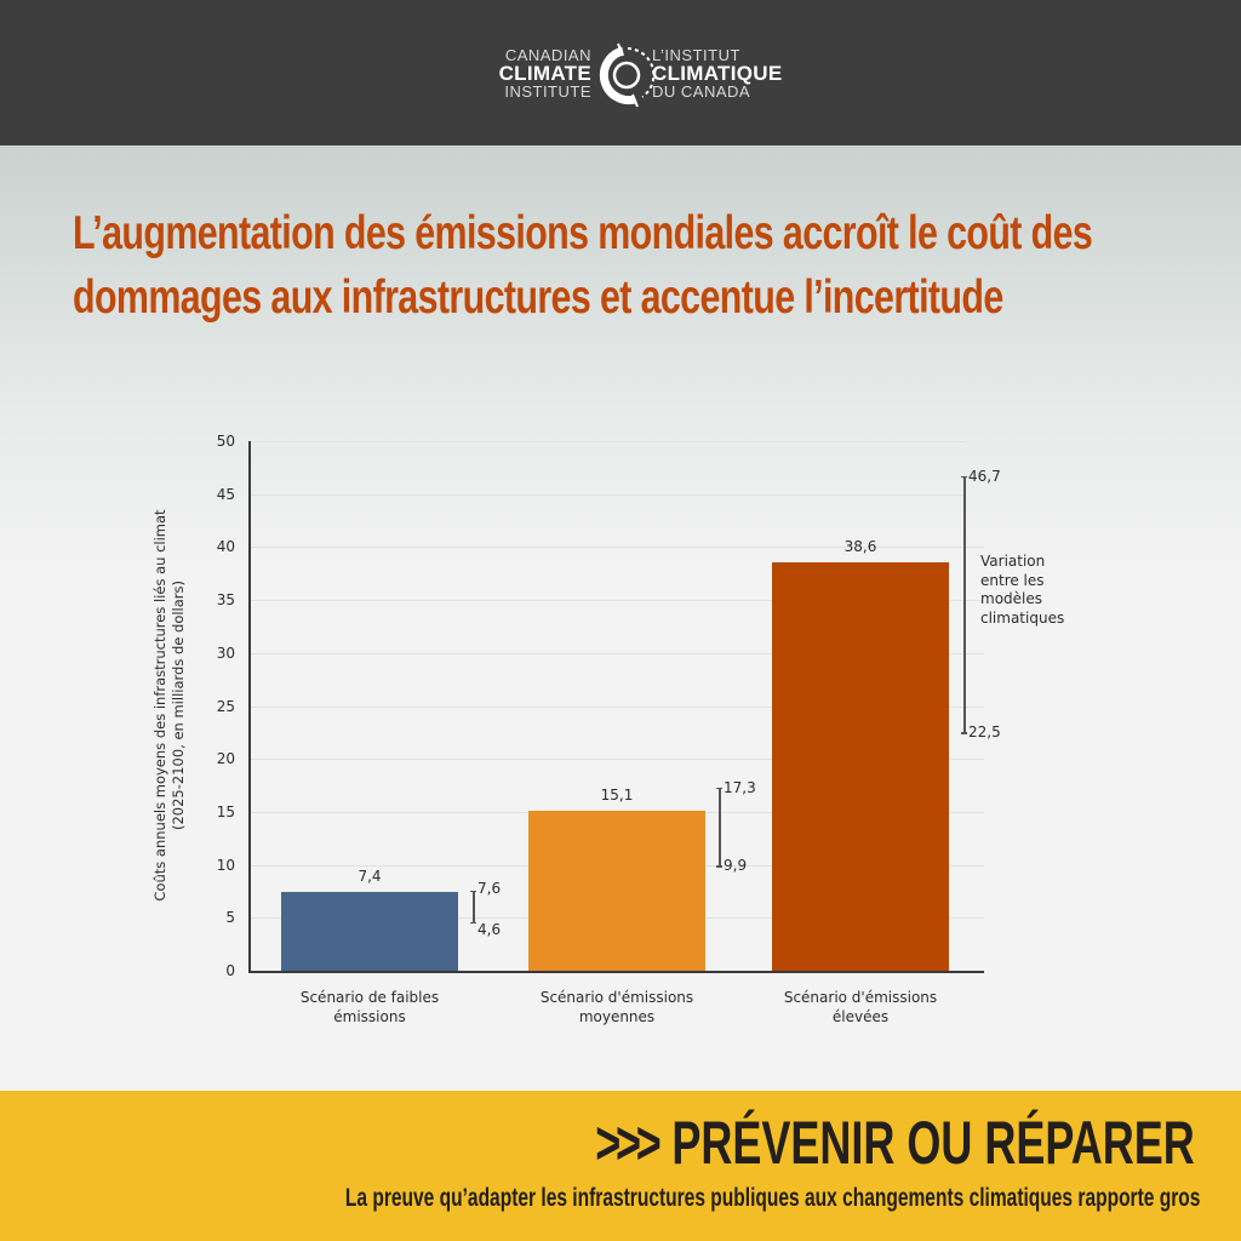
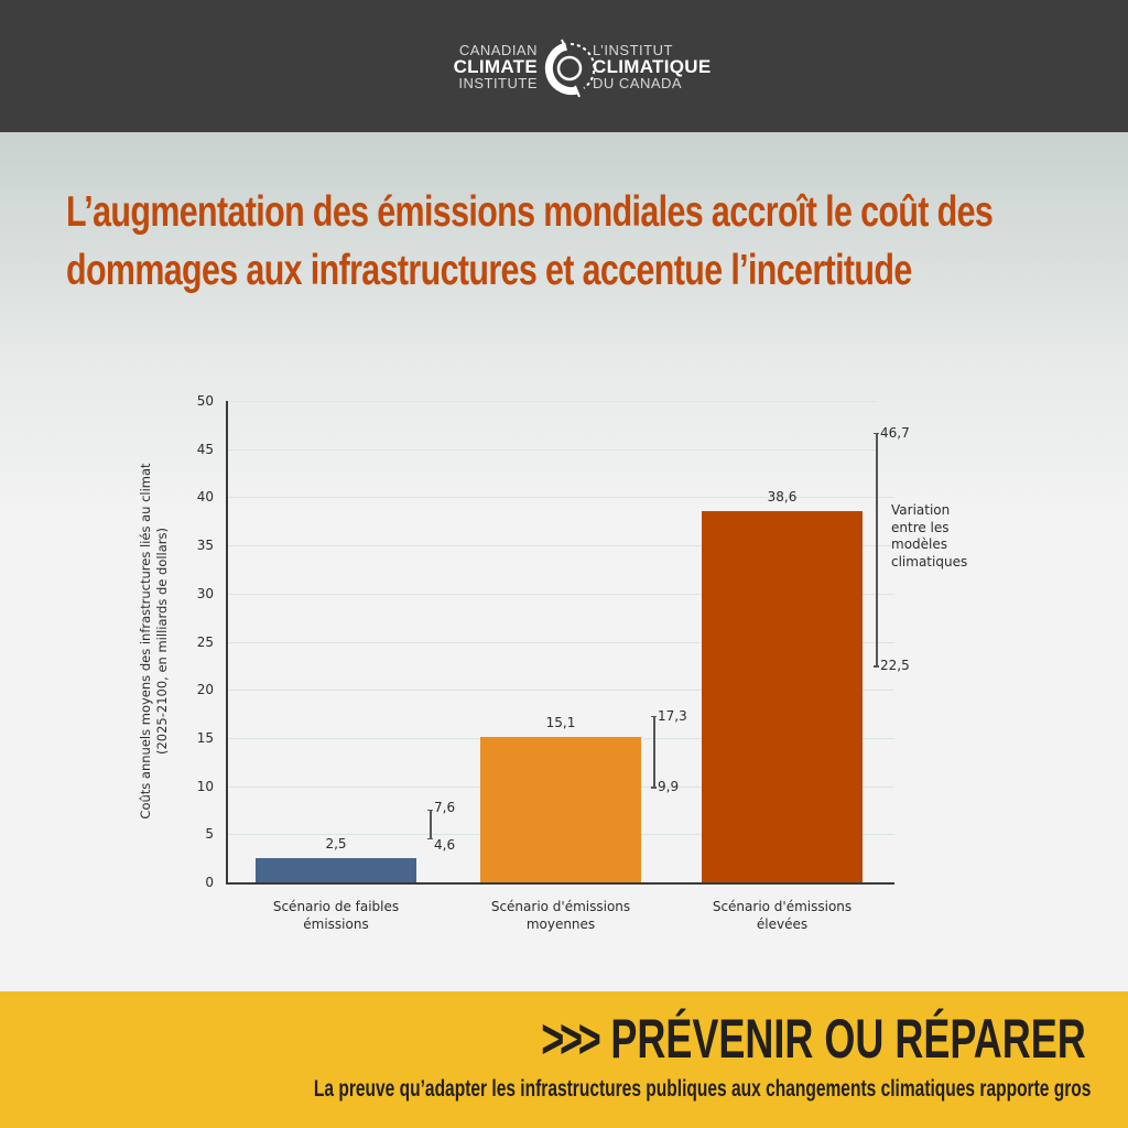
Scénario de faibles émissions: 7,4 -> 2,5
